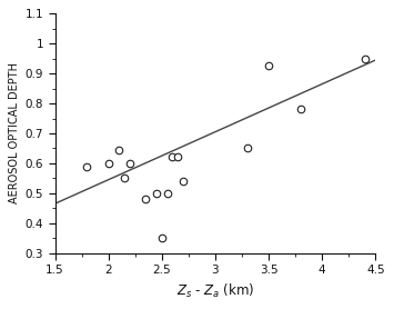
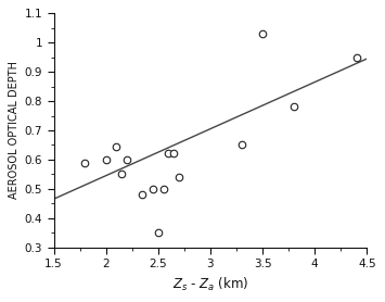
3.5: 0.925 -> 1.030
